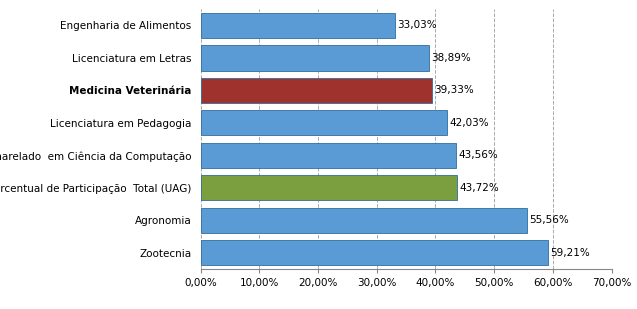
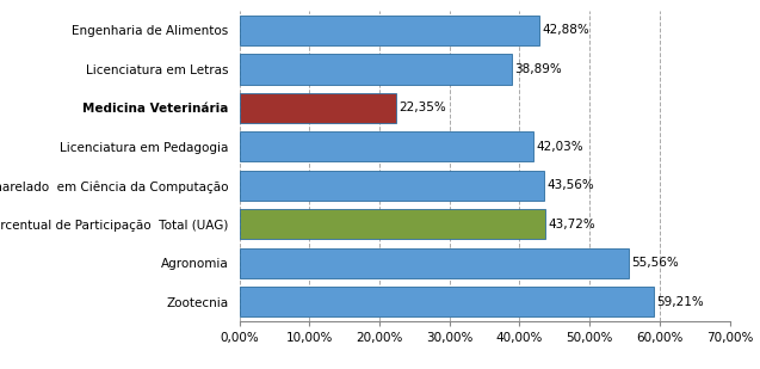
Engenharia de Alimentos: 33,03% -> 42,88%
Medicina Veterinária: 39,33% -> 22,35%
